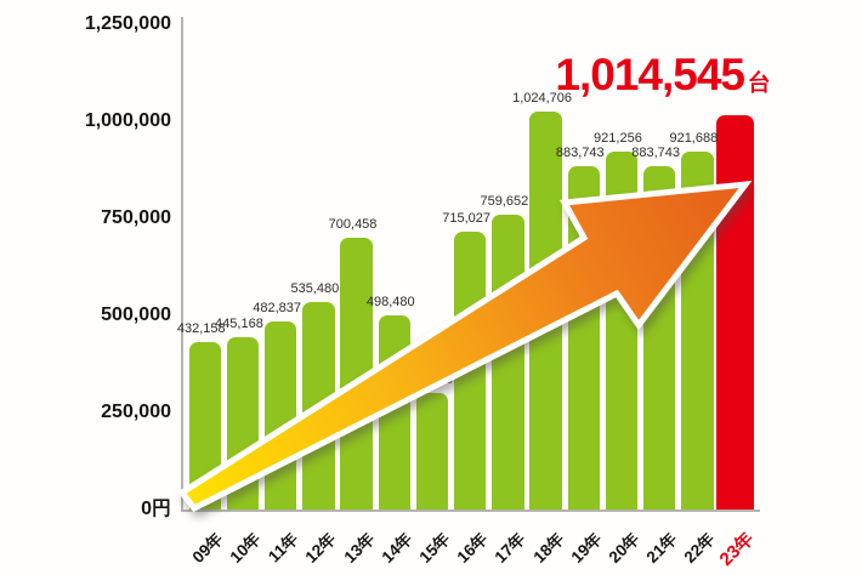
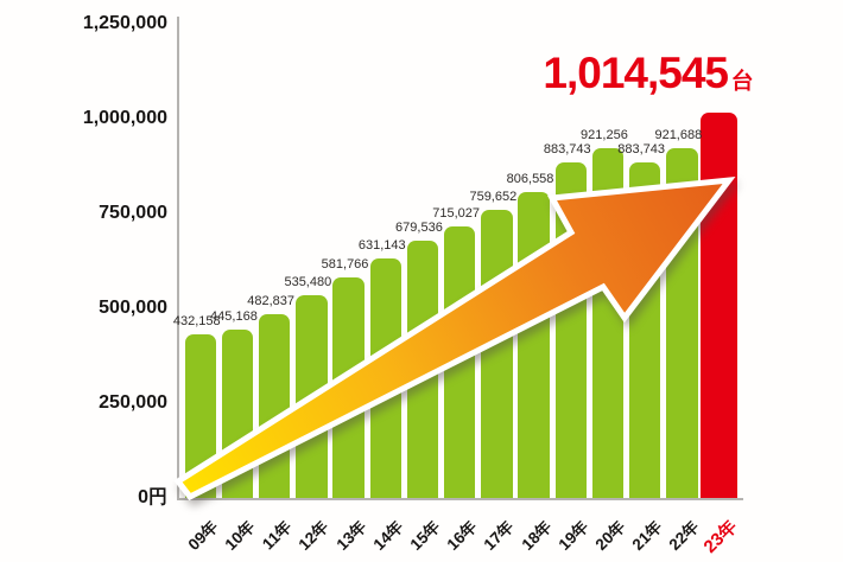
13年: 700,458 -> 581,766
14年: 498,480 -> 631,143
15年: 301,226 -> 679,536
18年: 1,024,706 -> 806,558
